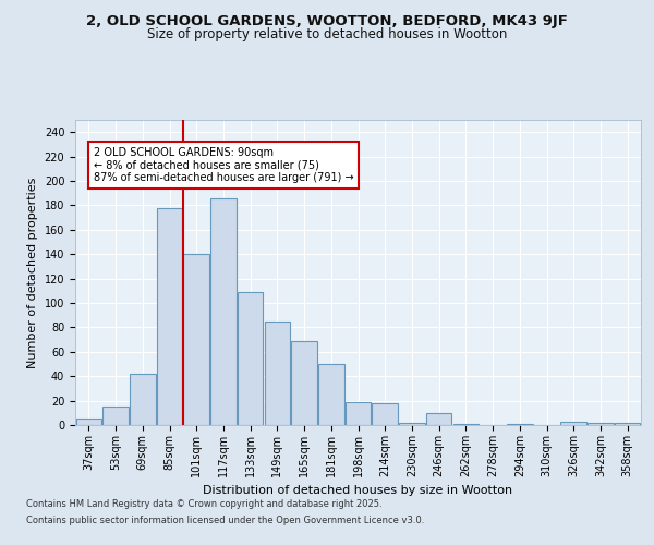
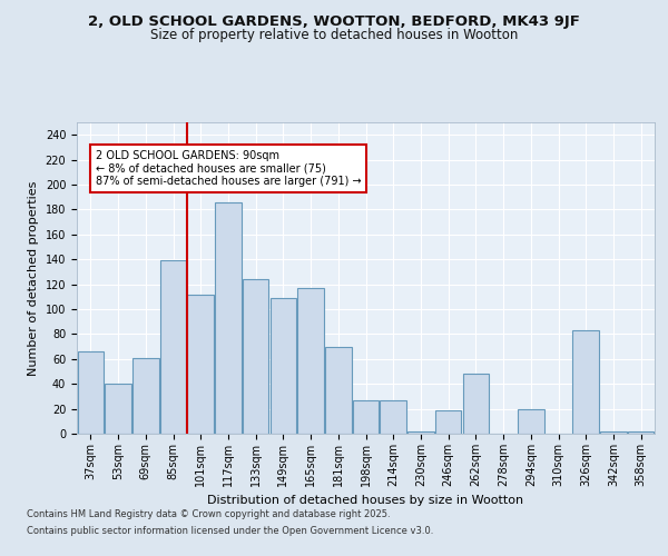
37sqm: 5 -> 66
53sqm: 15 -> 40
69sqm: 42 -> 61
85sqm: 178 -> 139
101sqm: 140 -> 112
133sqm: 109 -> 124
149sqm: 85 -> 109
165sqm: 69 -> 117
181sqm: 50 -> 70
198sqm: 19 -> 27
214sqm: 18 -> 27
246sqm: 10 -> 19
262sqm: 1 -> 48
294sqm: 1 -> 20
326sqm: 3 -> 83
